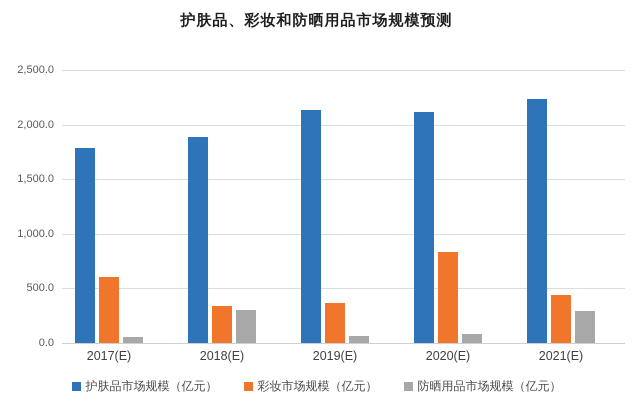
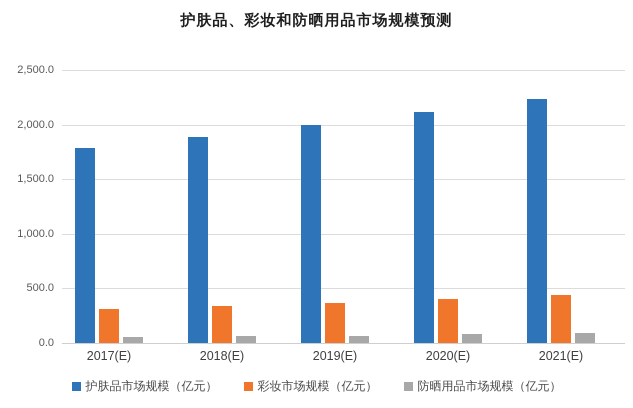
彩妆市场规模（亿元）/2017(E): 600 -> 320
防晒用品市场规模（亿元）/2018(E): 300 -> 60
护肤品市场规模（亿元）/2019(E): 2130 -> 2000
彩妆市场规模（亿元）/2020(E): 830 -> 400
防晒用品市场规模（亿元）/2021(E): 290 -> 100
